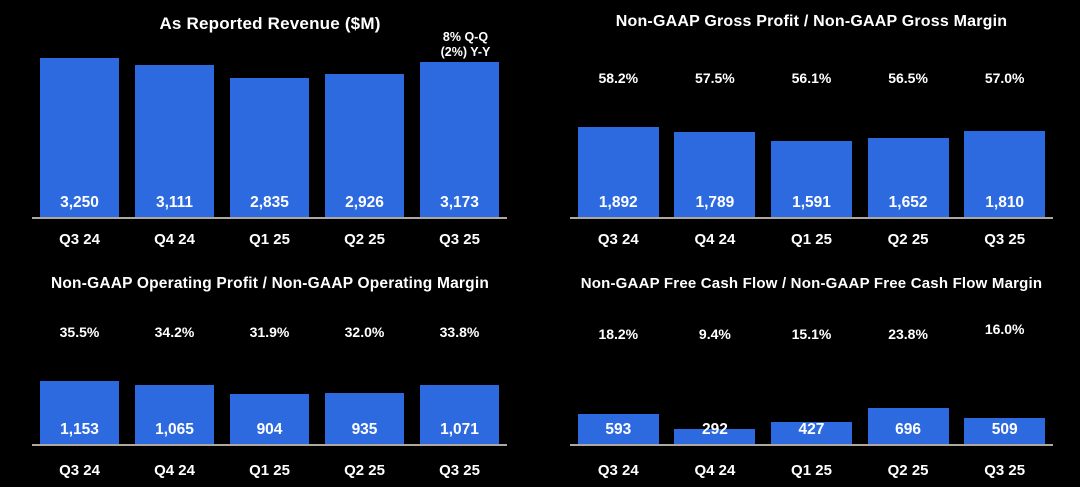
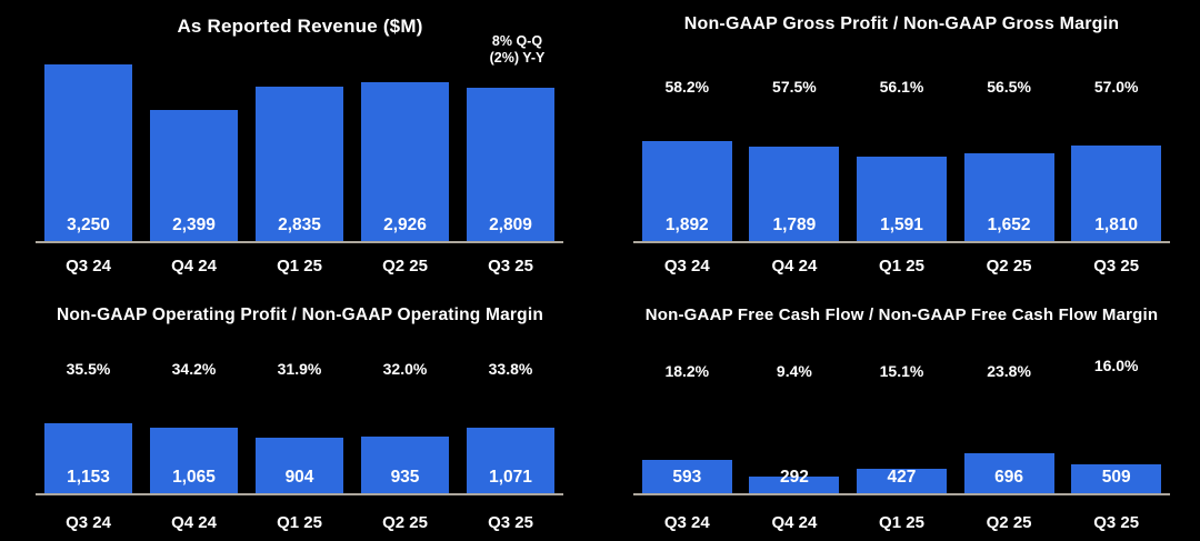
As Reported Revenue ($M)/Q4 24: 3,111 -> 2,399
As Reported Revenue ($M)/Q3 25: 3,173 -> 2,809
